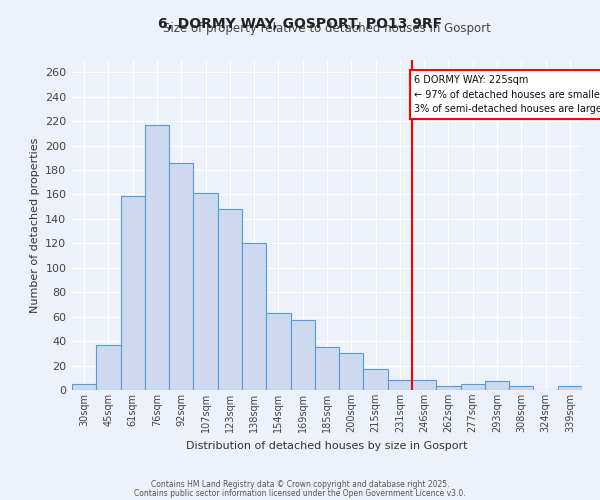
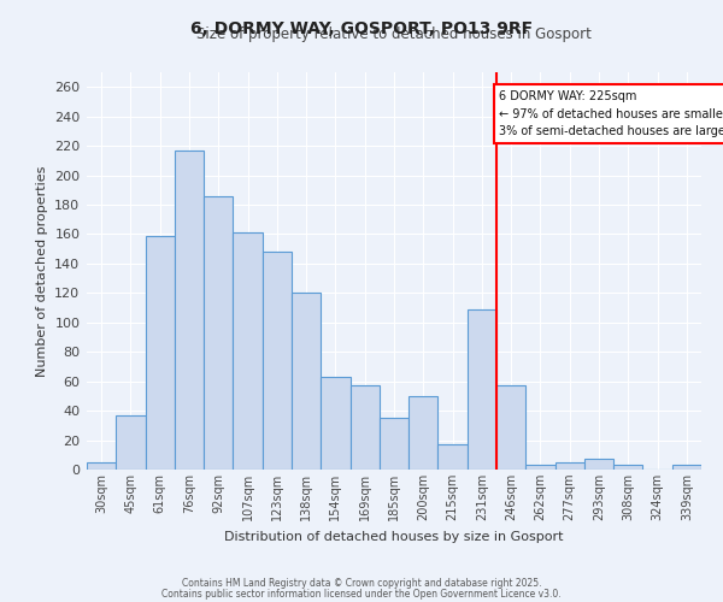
200sqm: 30 -> 50
231sqm: 8 -> 109
246sqm: 8 -> 57
